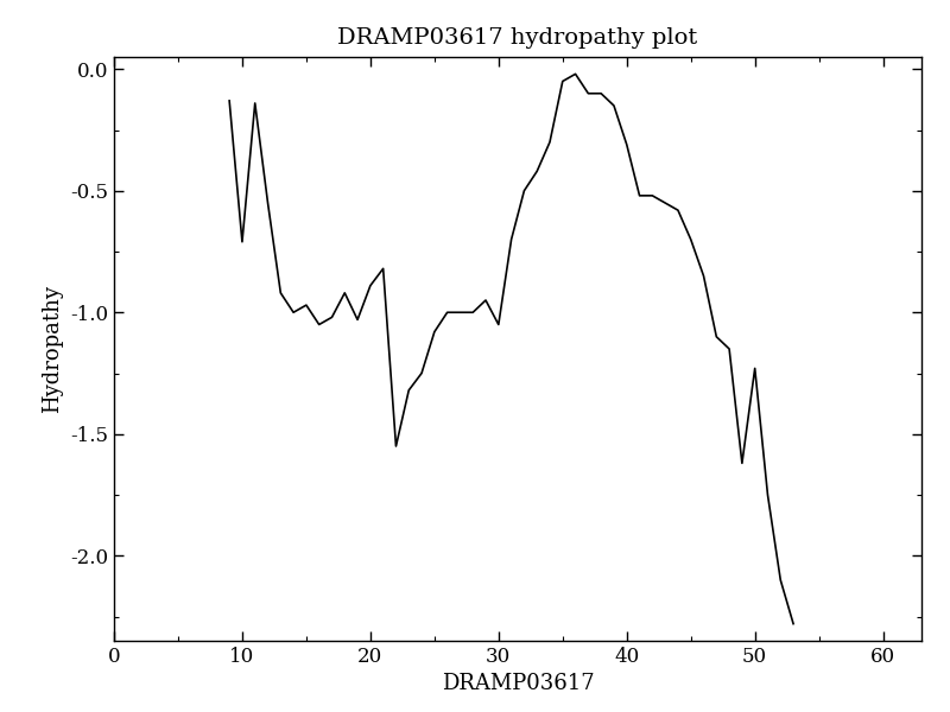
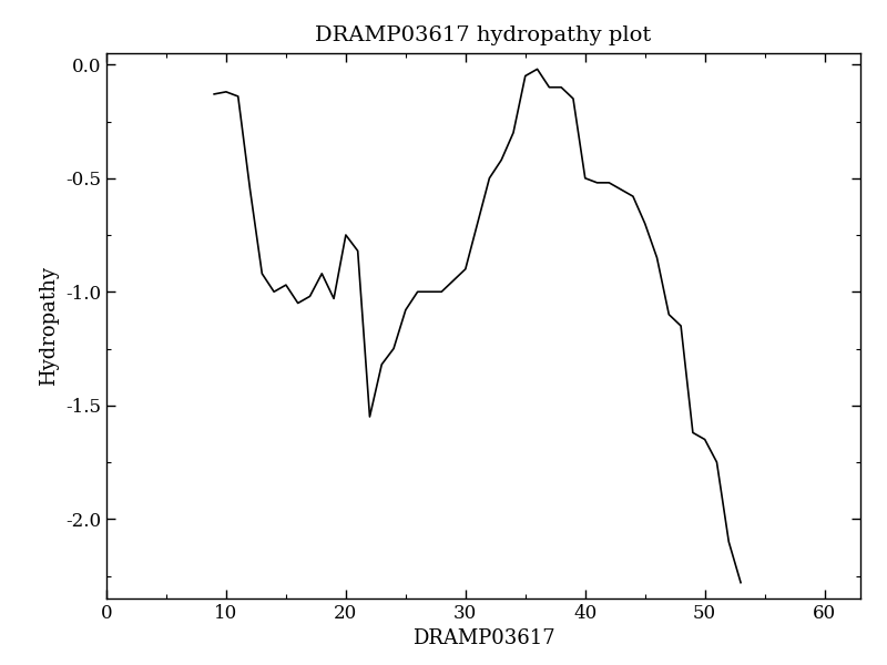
10: -0.71 -> -0.12
20: -0.89 -> -0.75
30: -1.05 -> -0.90
40: -0.31 -> -0.50
50: -1.23 -> -1.65
